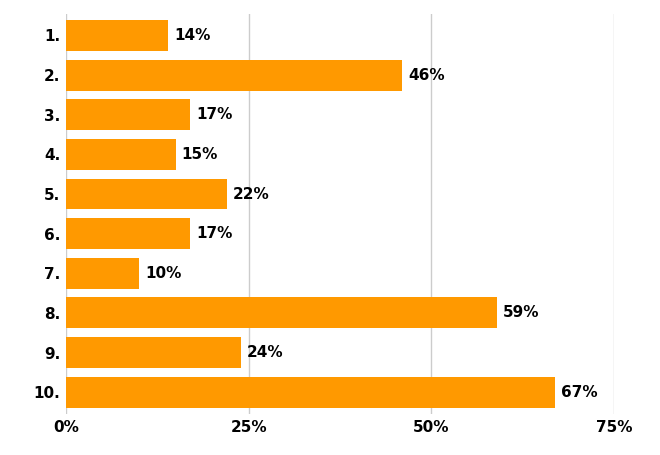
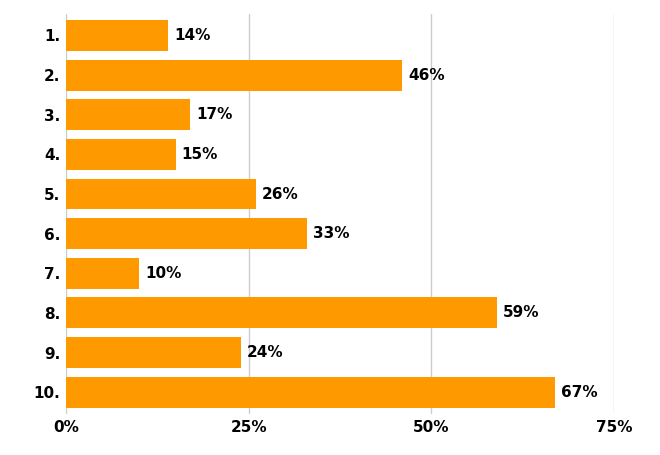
5.: 22% -> 26%
6.: 17% -> 33%
